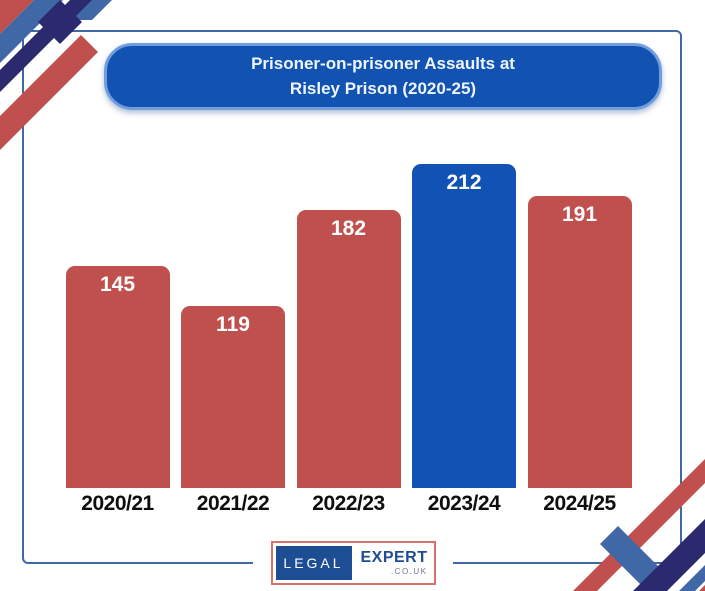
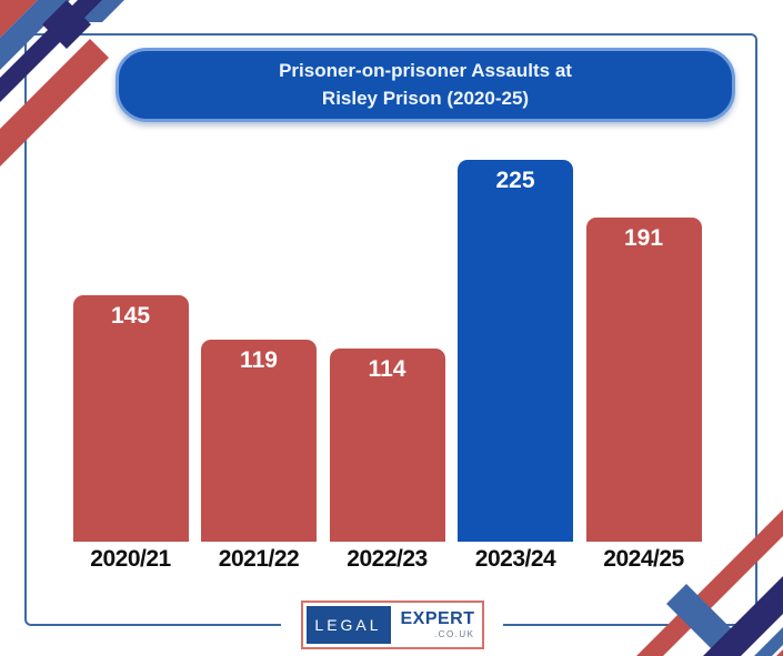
2022/23: 182 -> 114
2023/24: 212 -> 225
